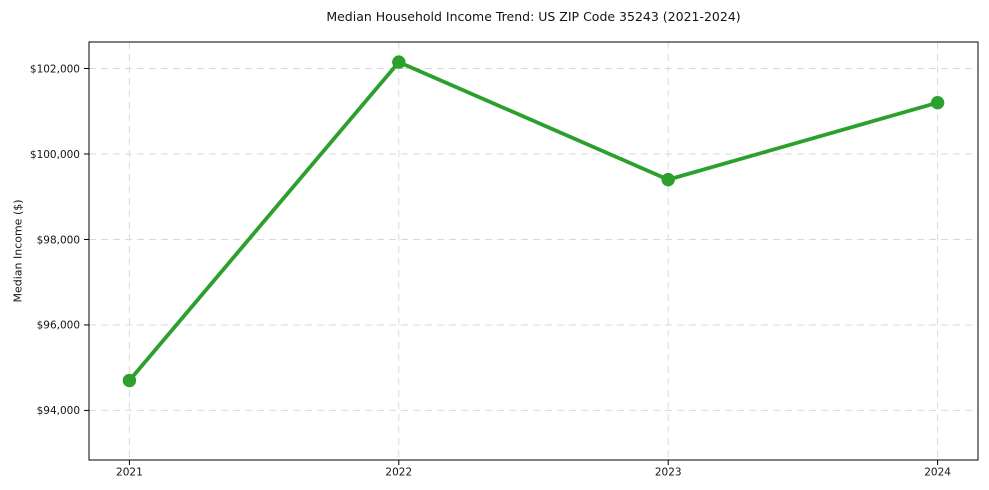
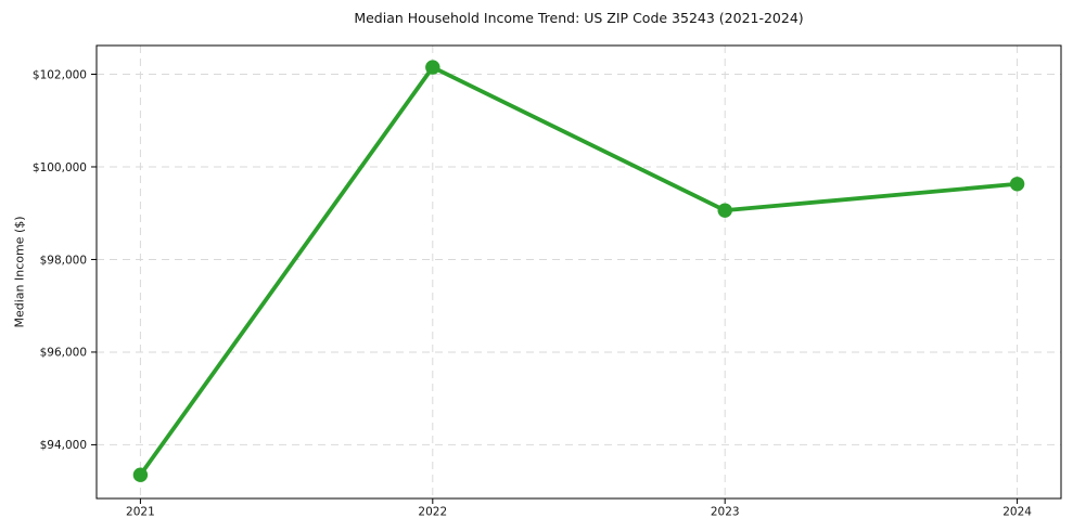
2021: $94700 -> $93400
2023: $99400 -> $99100
2024: $101200 -> $99600
